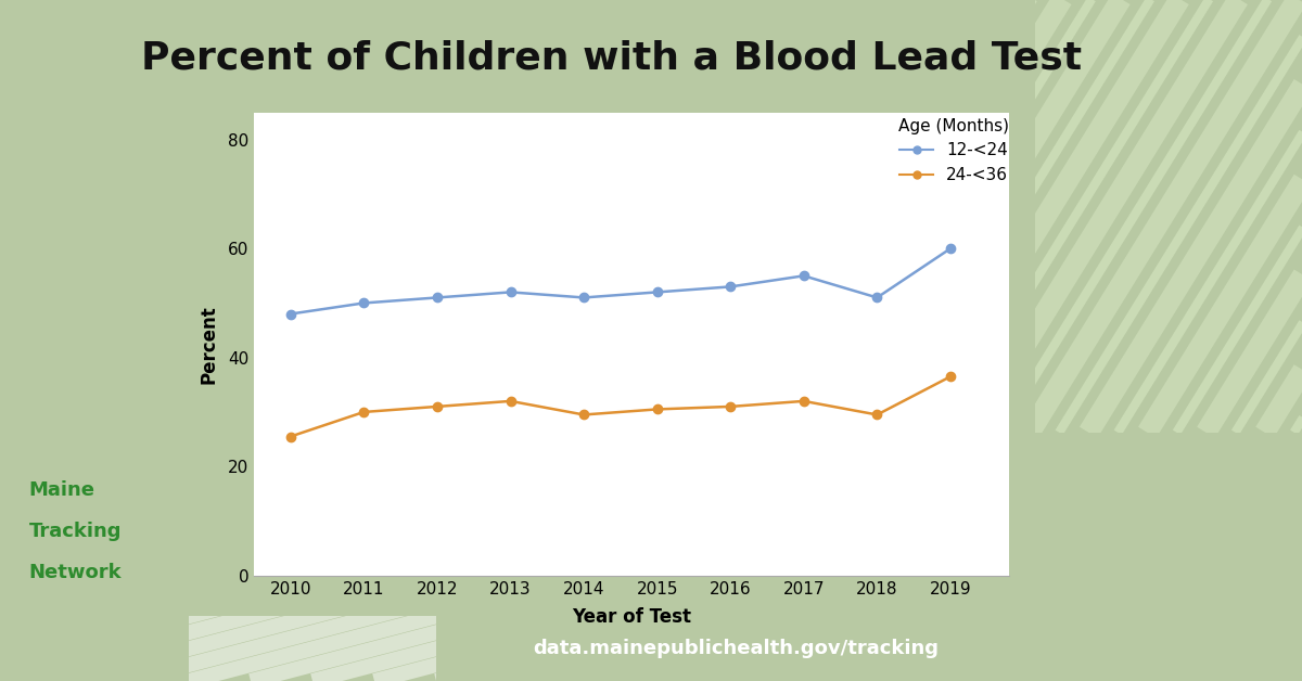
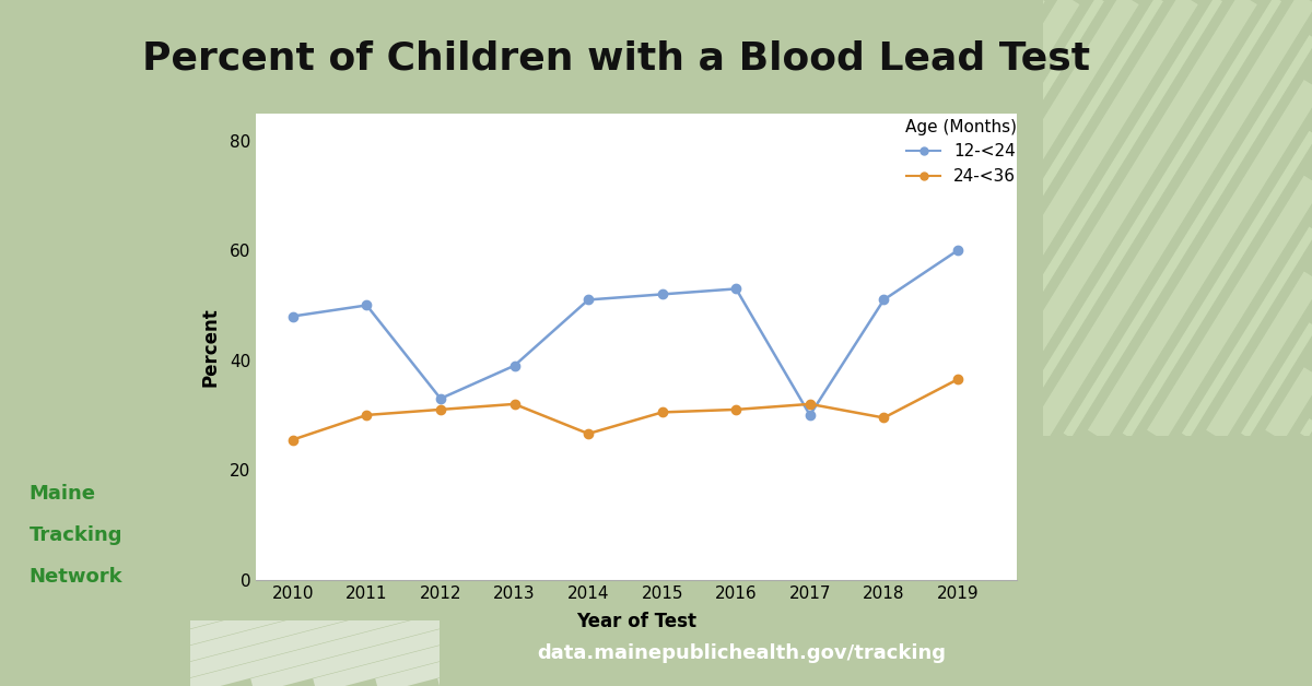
12-<24/2012: 51 -> 33
12-<24/2013: 52 -> 39
24-<36/2014: 29.5 -> 26.6
12-<24/2017: 55 -> 30
